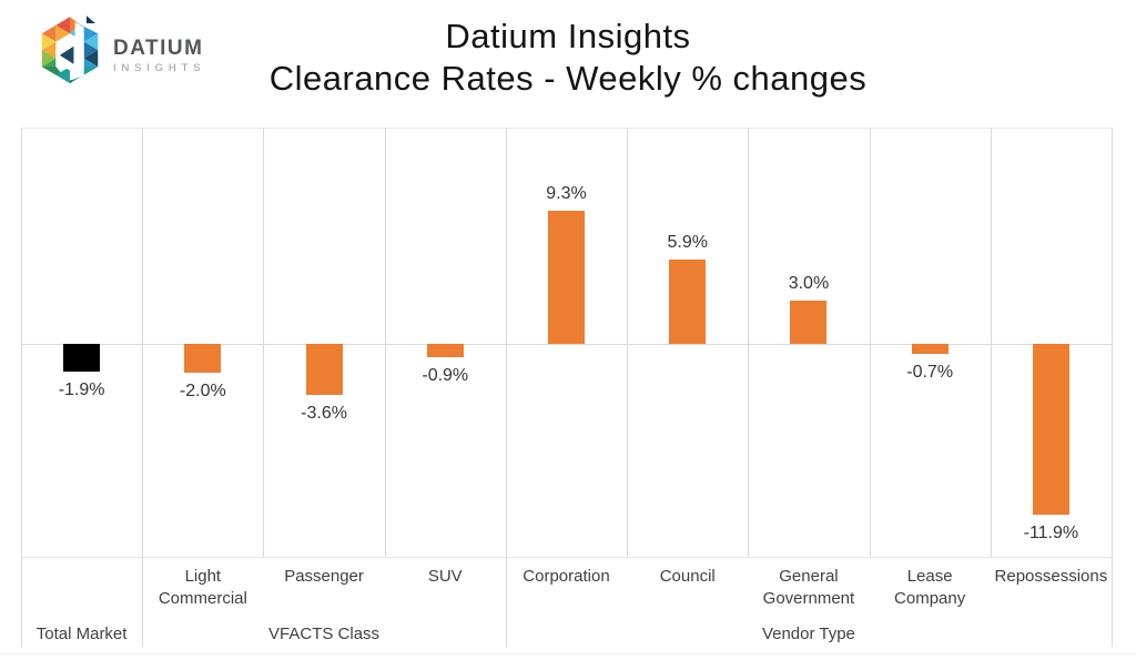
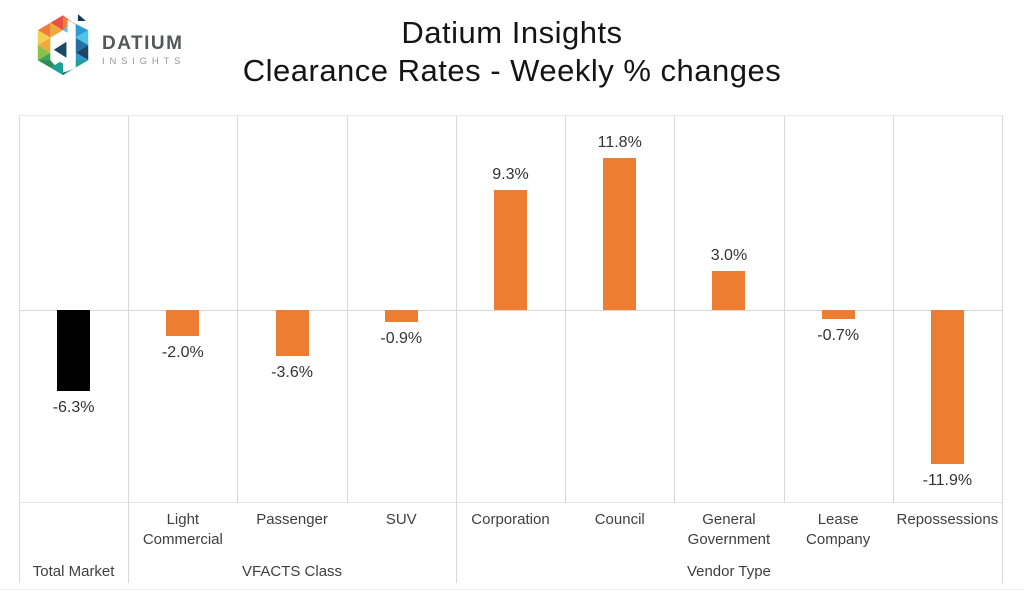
Total Market: -1.9% -> -6.3%
Council: 5.9% -> 11.8%
